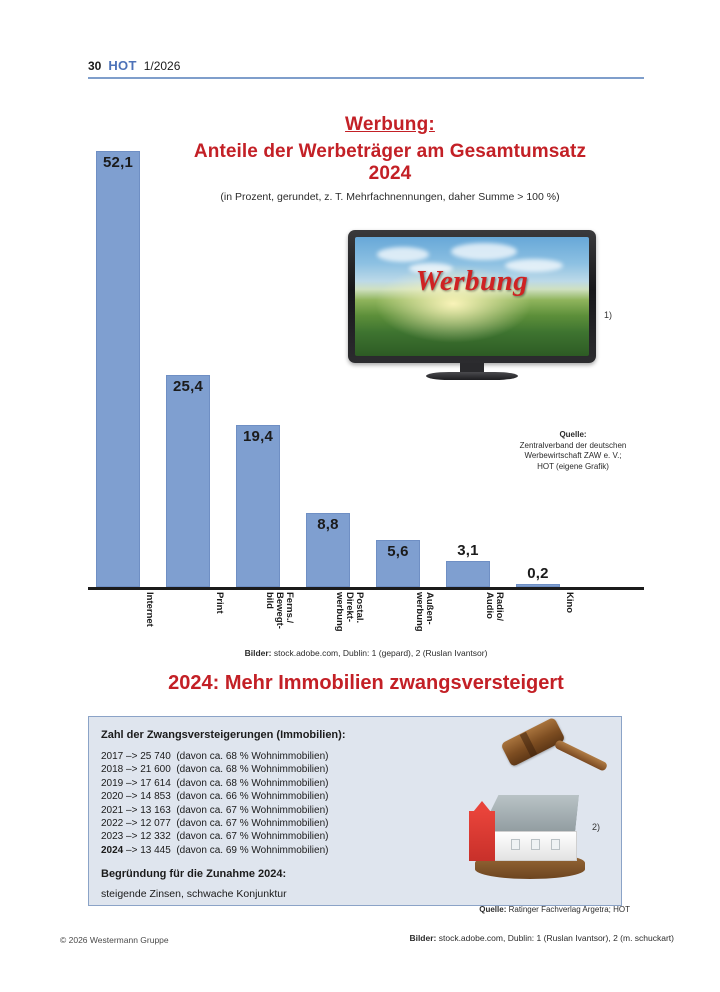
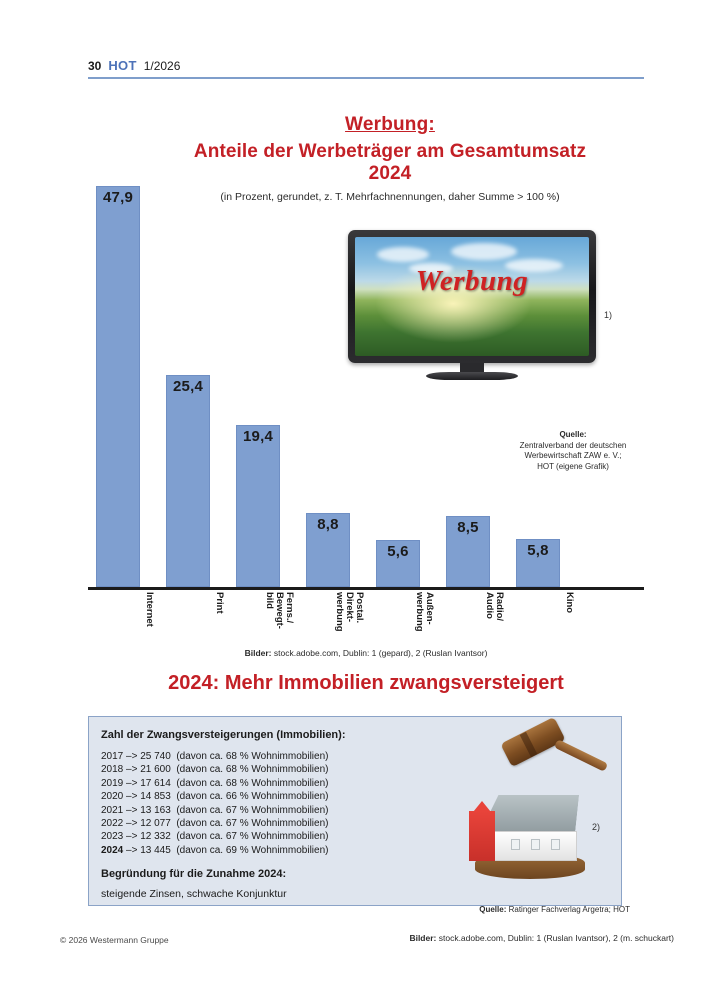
Internet: 52,1 -> 47,9
Radio/ Audio: 3,1 -> 8,5
Kino: 0,2 -> 5,8
